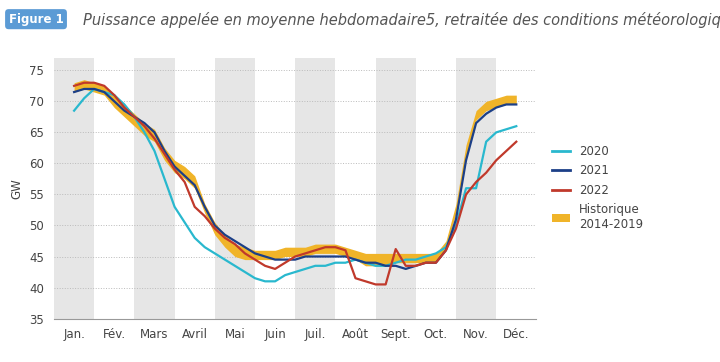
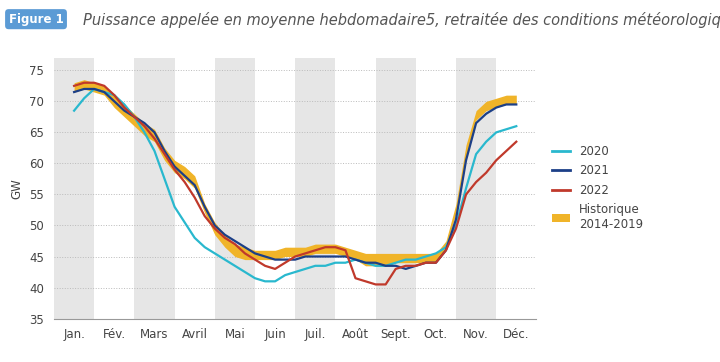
2022/Avril: 53.0 -> 54.5
2022/Sept.: 46.2 -> 43.0
2020/Nov.: 56.0 -> 61.5
